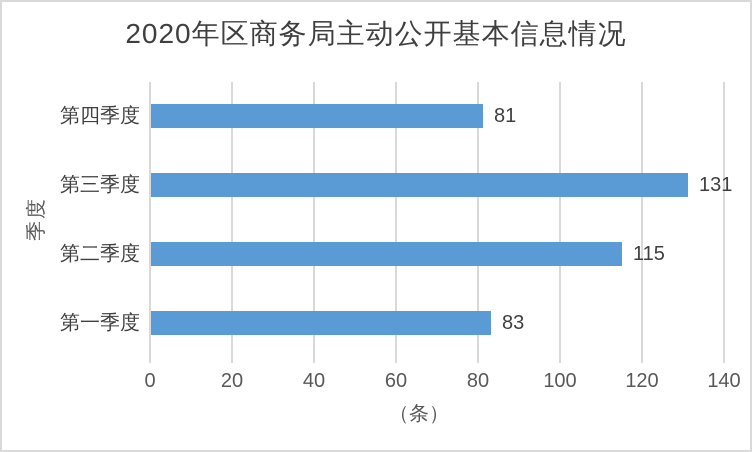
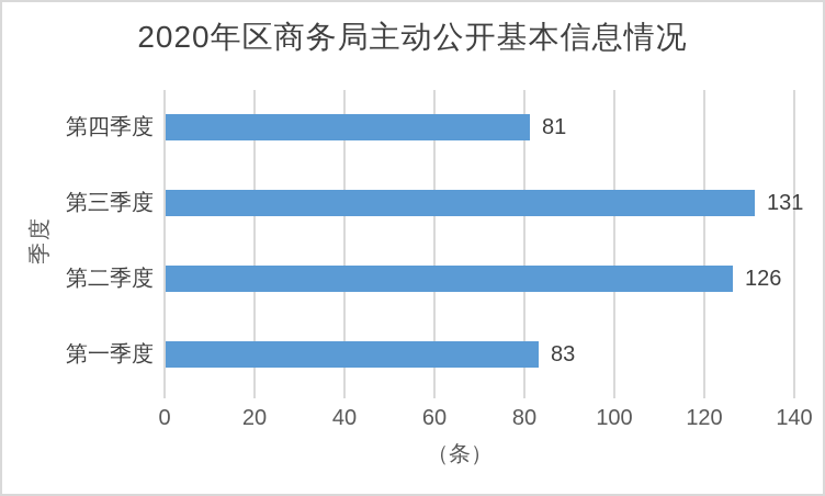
第二季度: 115 -> 126
